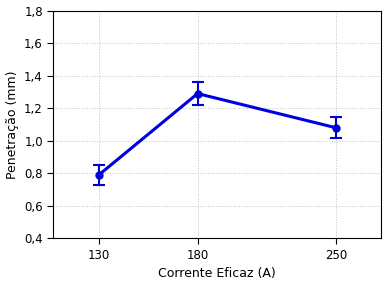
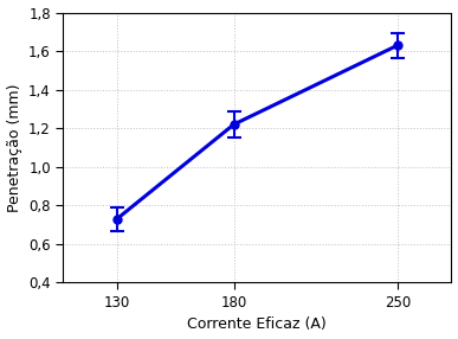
130: 0,79 -> 0,73
180: 1,29 -> 1,22
250: 1,08 -> 1,63
